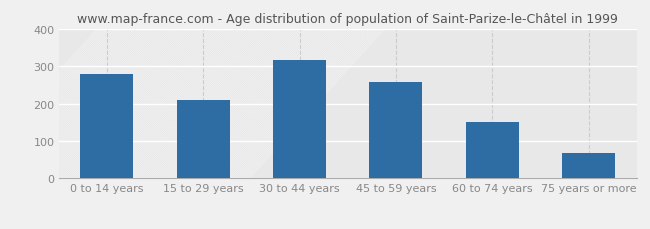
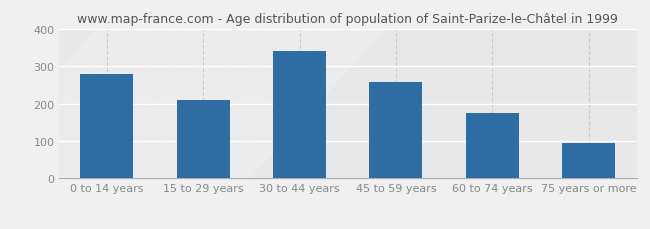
30 to 44 years: 318 -> 340
60 to 74 years: 150 -> 175
75 years or more: 67 -> 95
